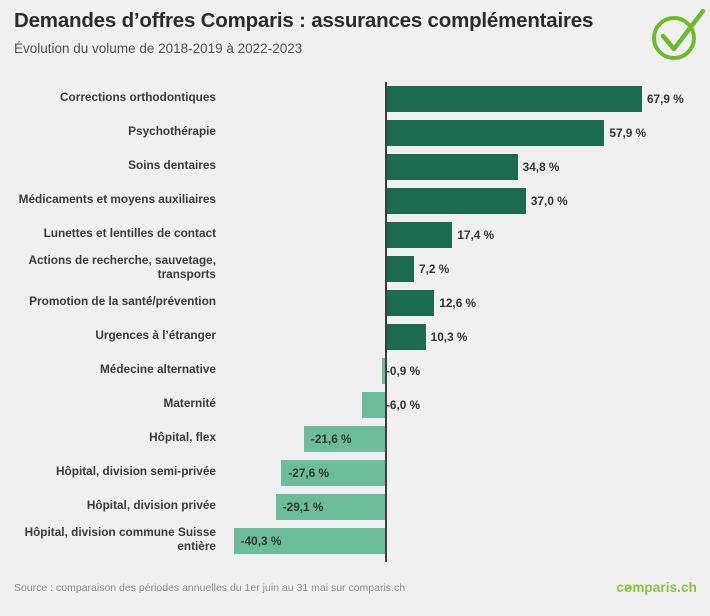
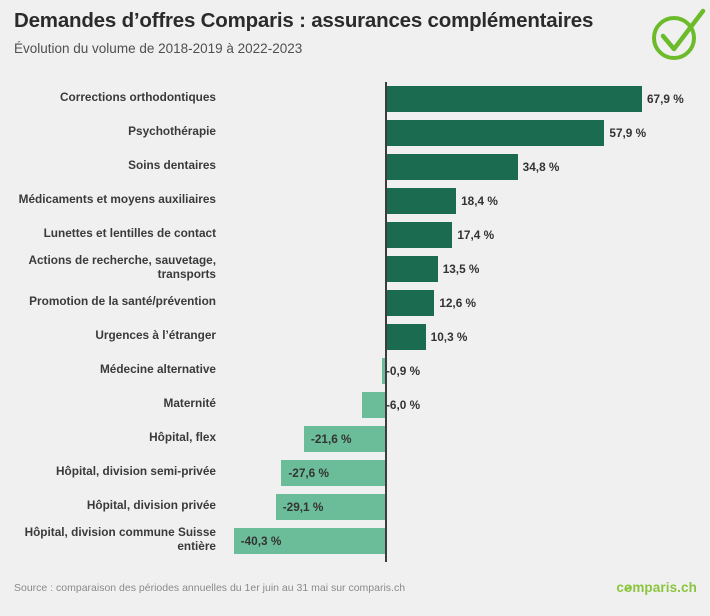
Médicaments et moyens auxiliaires: 37,0 -> 18,4
Actions de recherche, sauvetage, transports: 7,2 -> 13,5
